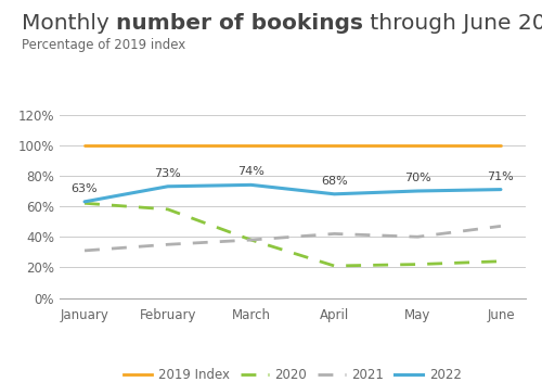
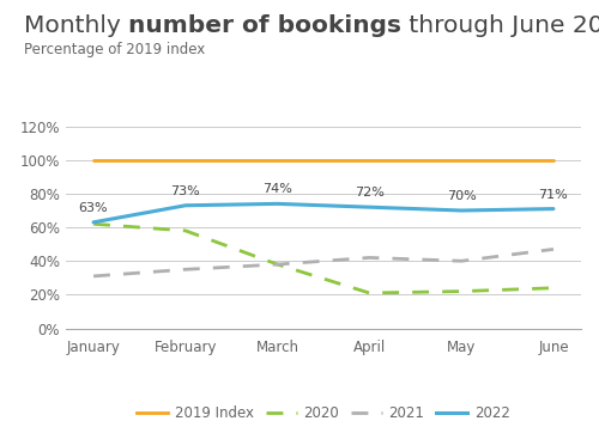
2022/April: 68% -> 72%
